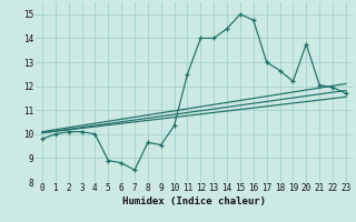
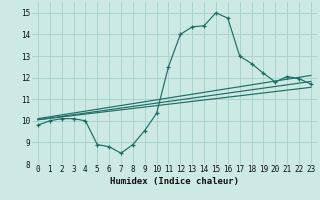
8: 9.65 -> 8.90
13: 14.00 -> 14.35
20: 13.75 -> 11.80
